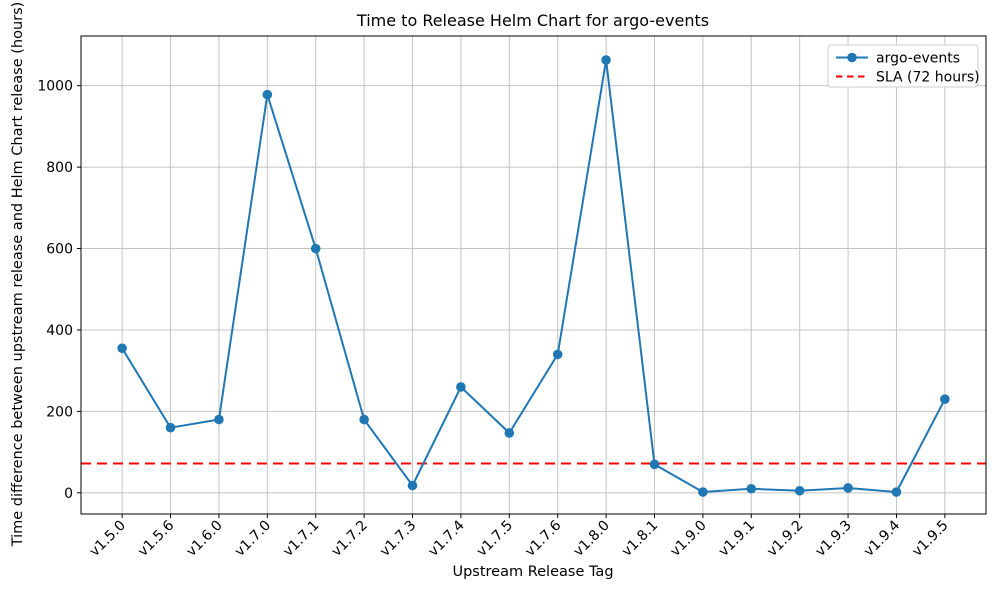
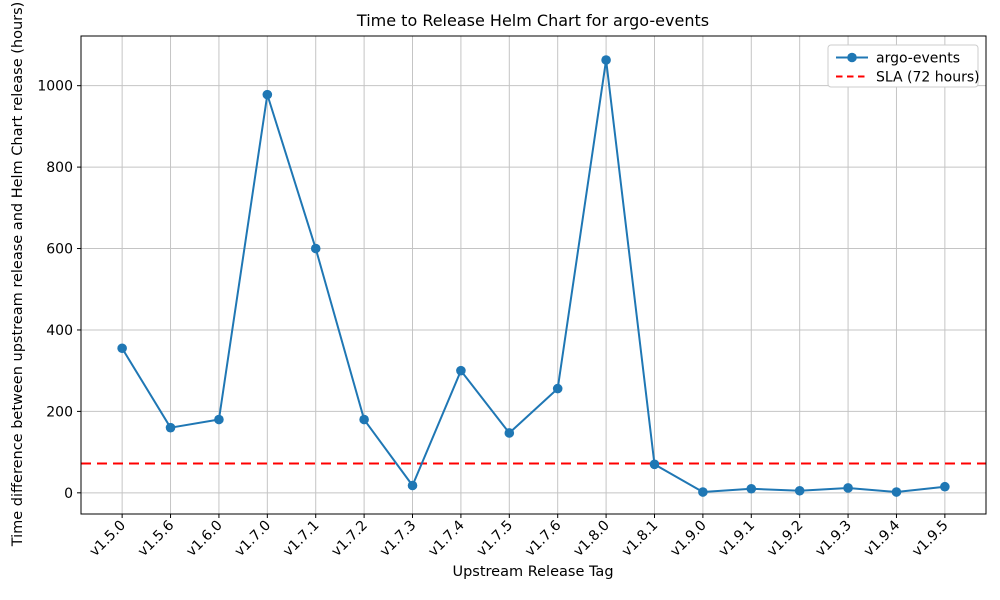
v1.7.4: 260 -> 300
v1.7.6: 340 -> 260
v1.9.5: 230 -> 20
